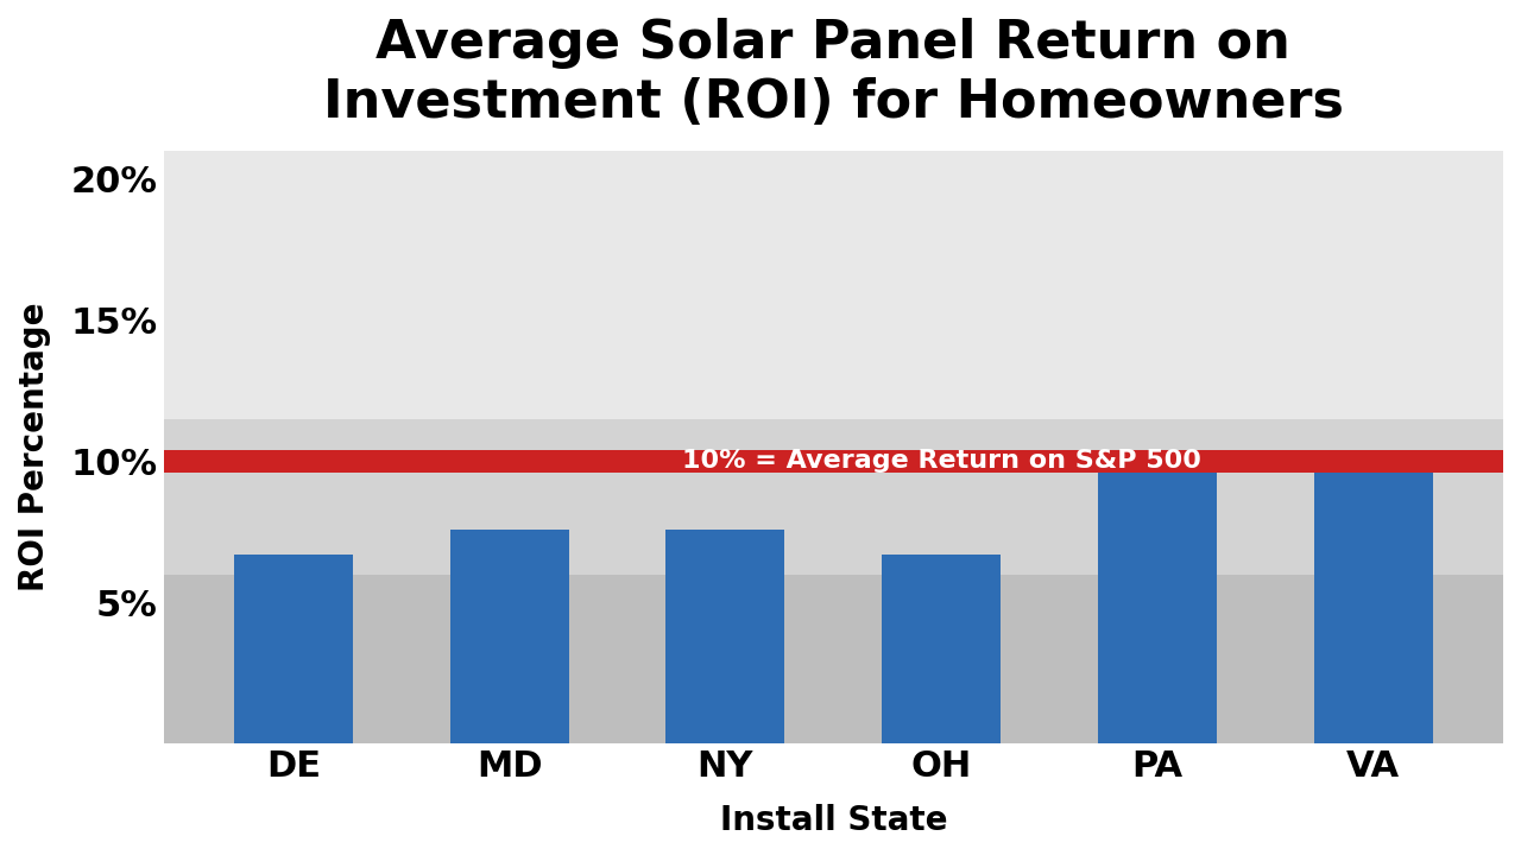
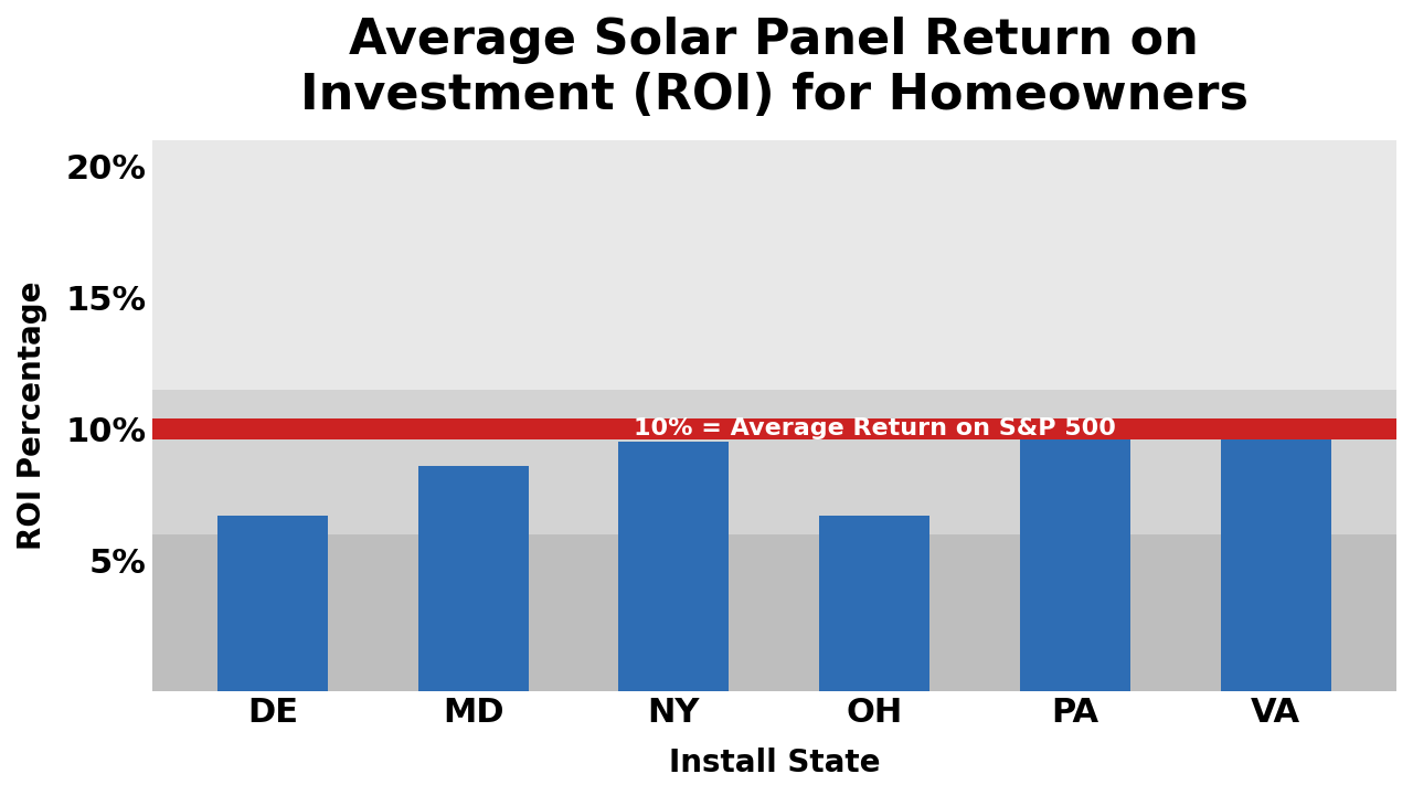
MD: 7.6% -> 8.6%
NY: 7.6% -> 9.5%
